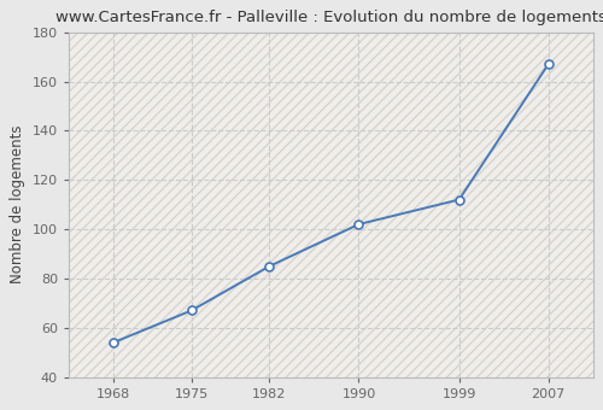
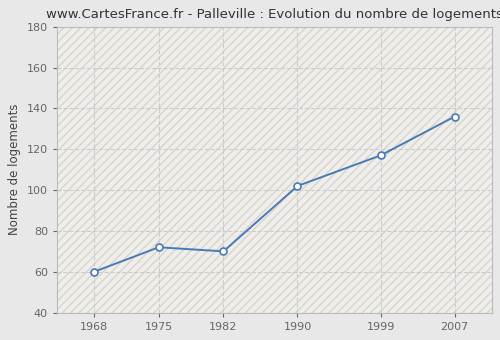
1968: 54 -> 60
1975: 67 -> 72
1982: 85 -> 70
1999: 112 -> 117
2007: 167 -> 136
